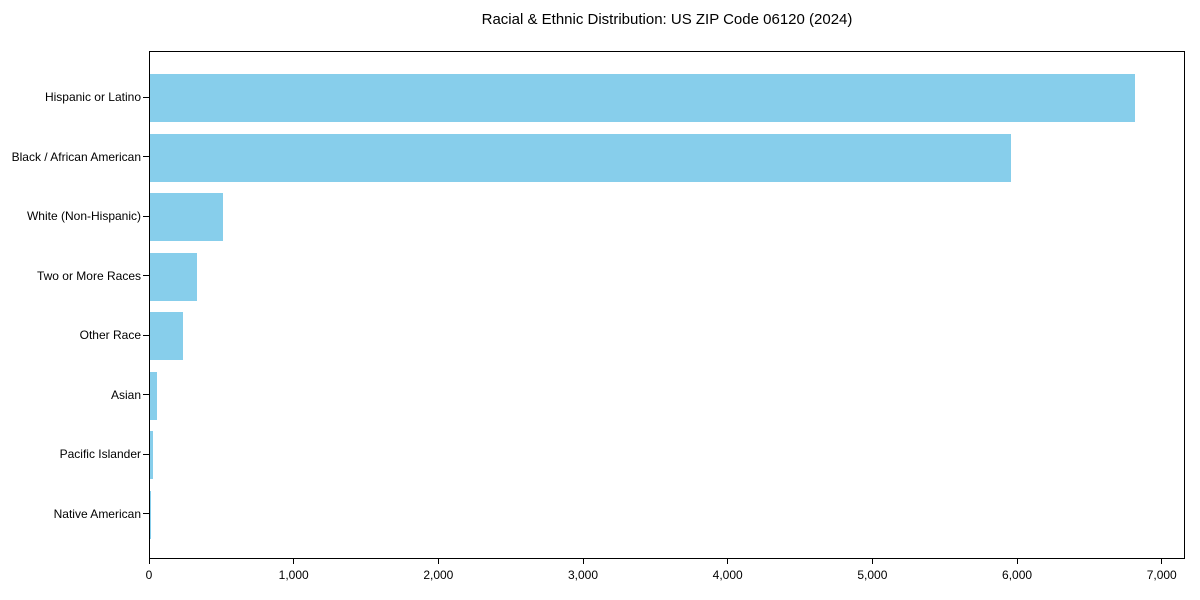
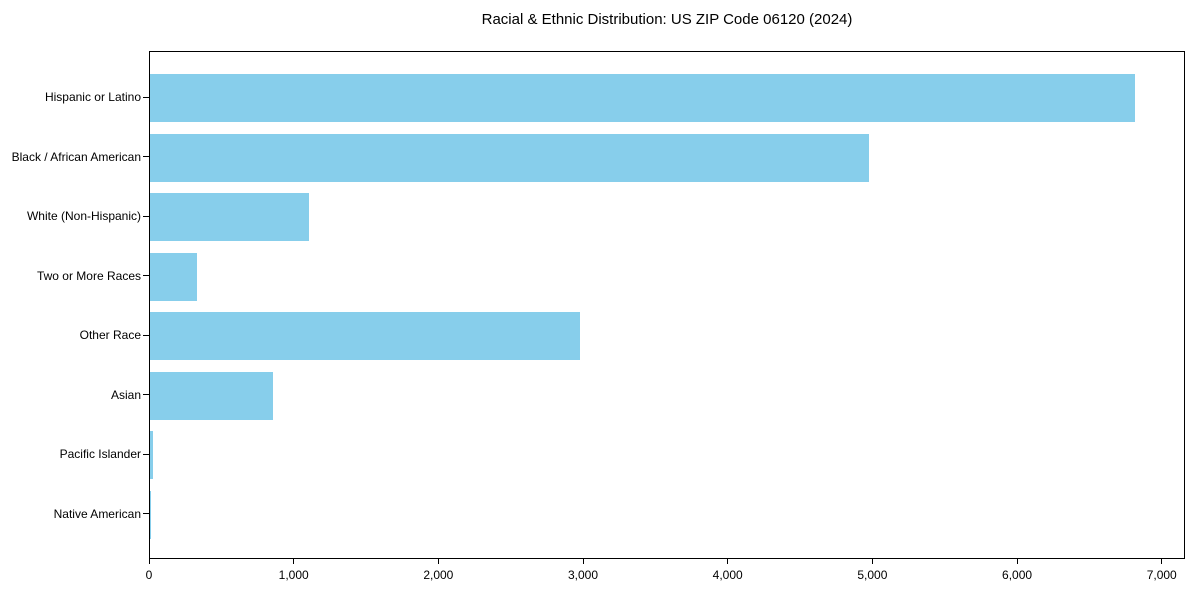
Black / African American: 5960 -> 4980
White (Non-Hispanic): 500 -> 1100
Other Race: 230 -> 2980
Asian: 50 -> 850
